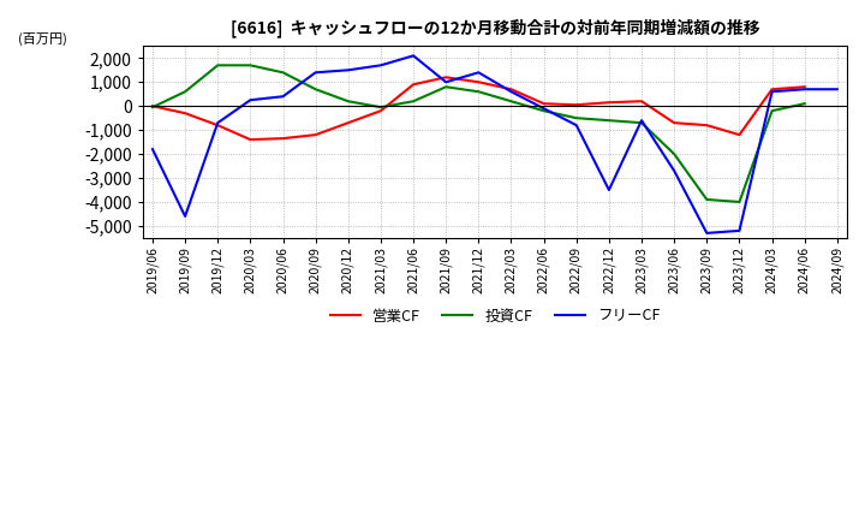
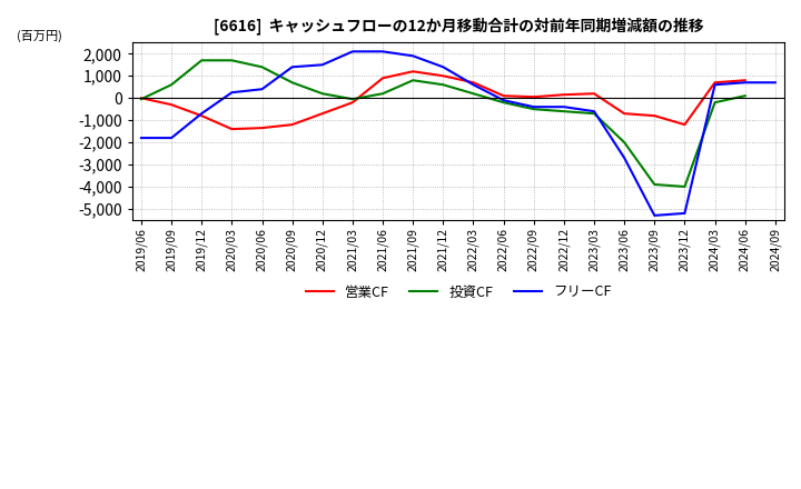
フリーCF/2019/09: -4,600 -> -1,800
フリーCF/2021/03: 1,700 -> 2,100
フリーCF/2021/09: 1,000 -> 1,900
フリーCF/2022/09: -800 -> -400
フリーCF/2022/12: -3,500 -> -400
